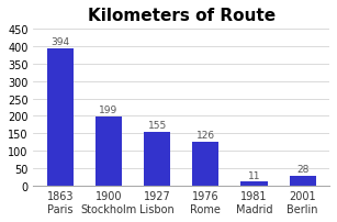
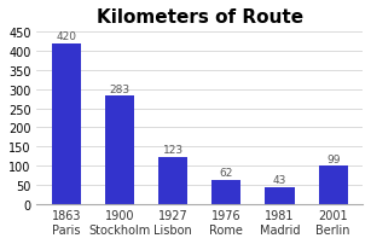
1863 Paris: 394 -> 420
1900 Stockholm: 199 -> 283
1927 Lisbon: 155 -> 123
1976 Rome: 126 -> 62
1981 Madrid: 11 -> 43
2001 Berlin: 28 -> 99
